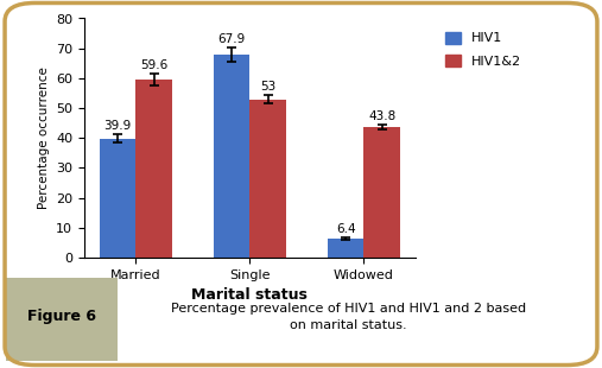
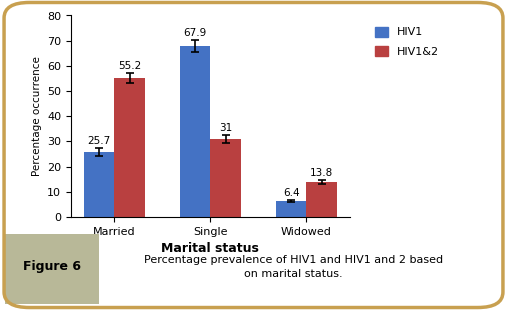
HIV1/Married: 39.9 -> 25.7
HIV1&2/Married: 59.6 -> 55.2
HIV1&2/Single: 53 -> 31
HIV1&2/Widowed: 43.8 -> 13.8
